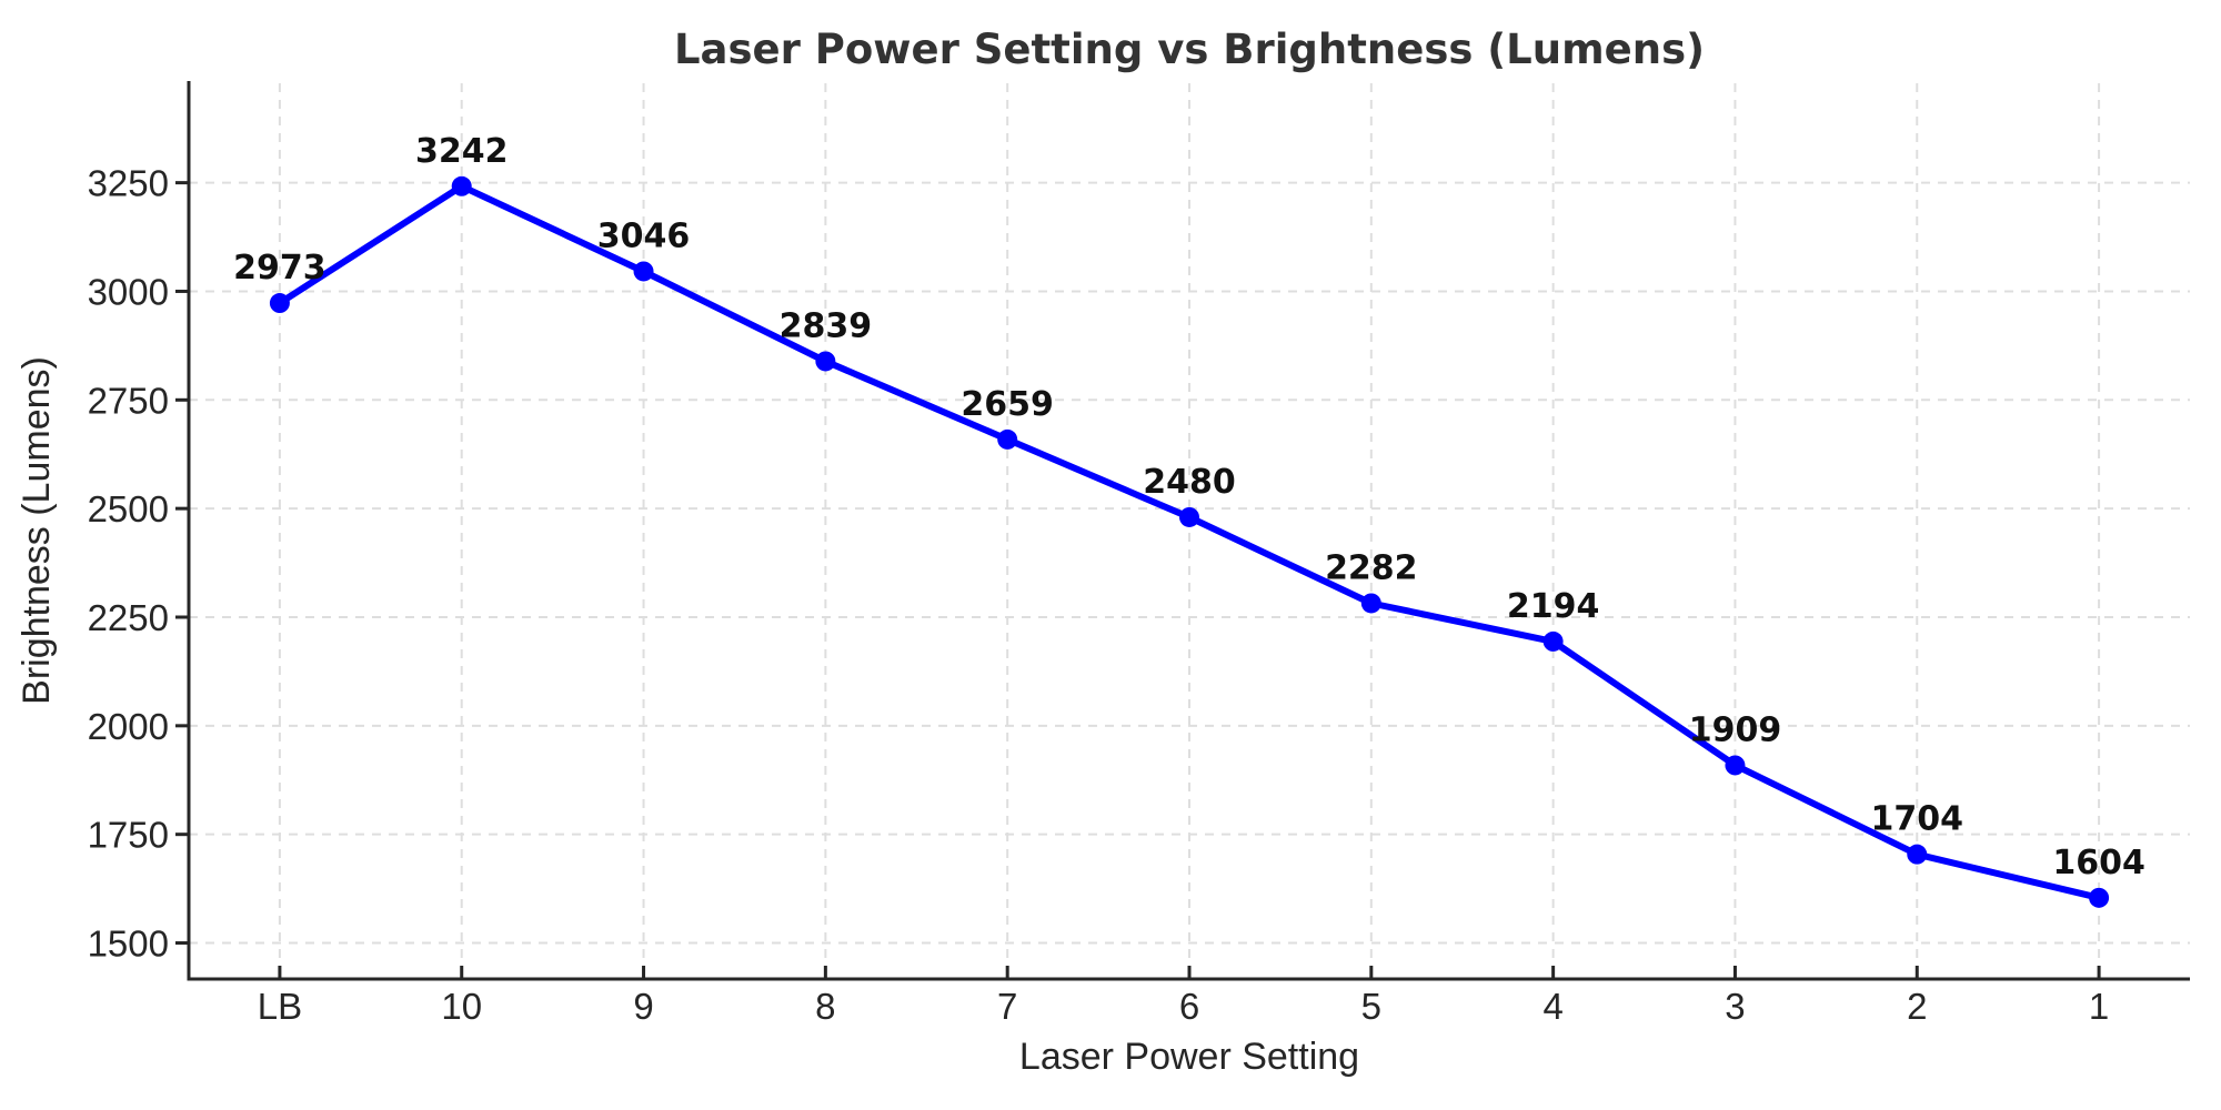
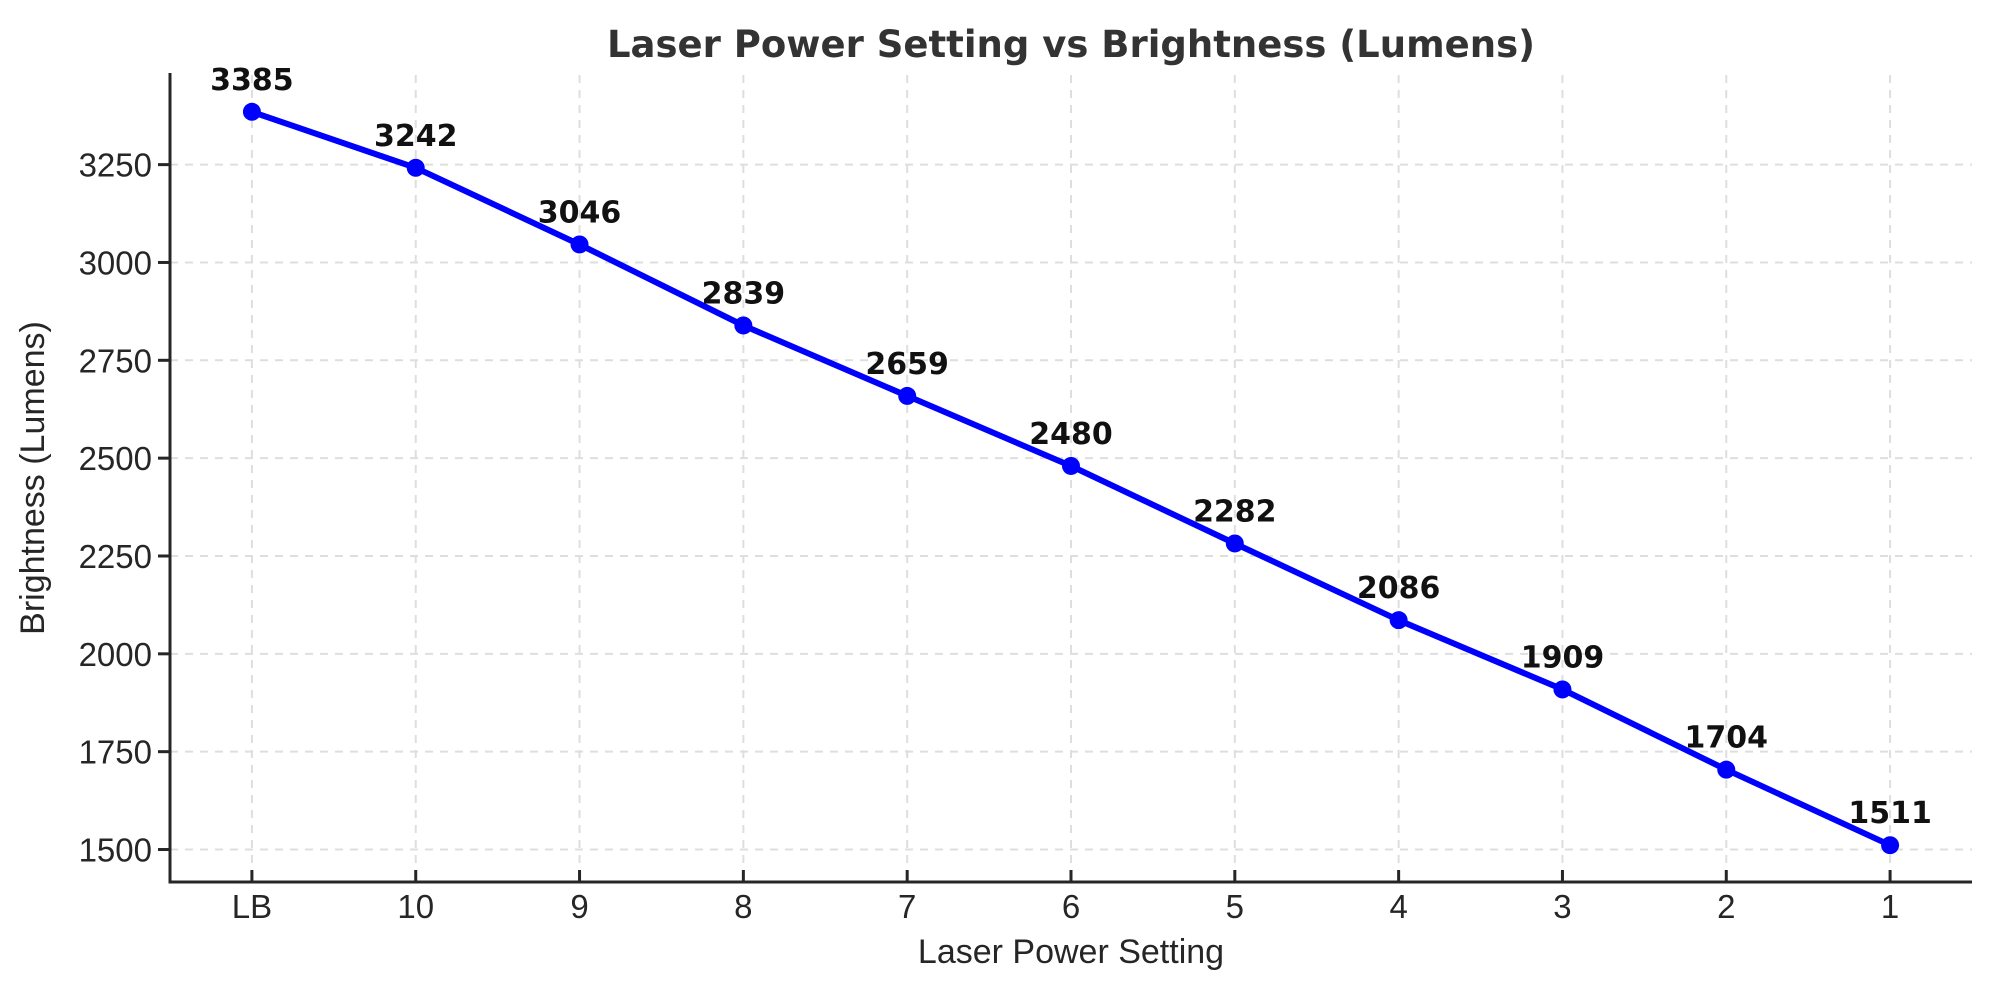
LB: 2973 -> 3385
4: 2194 -> 2086
1: 1604 -> 1511
